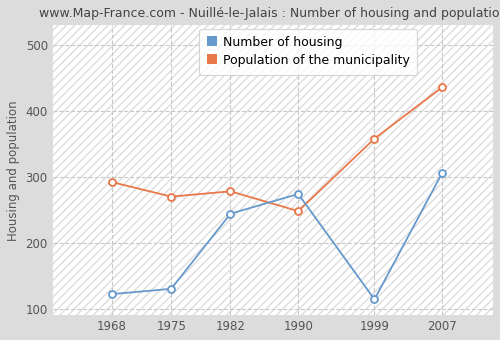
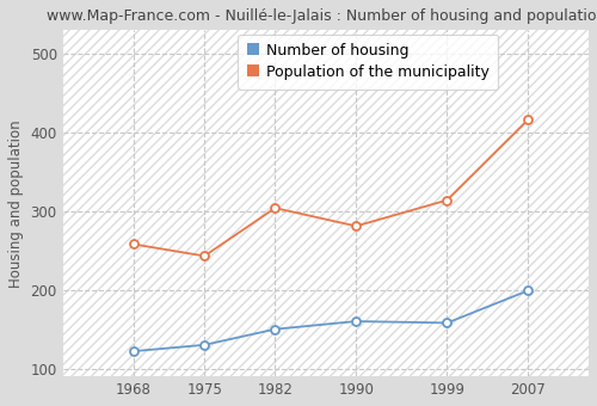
Population of the municipality/1968: 292 -> 258
Population of the municipality/1975: 270 -> 243
Number of housing/1982: 244 -> 150
Population of the municipality/1982: 278 -> 304
Number of housing/1990: 274 -> 160
Population of the municipality/1990: 248 -> 281
Number of housing/1999: 114 -> 158
Population of the municipality/1999: 358 -> 314
Number of housing/2007: 306 -> 199
Population of the municipality/2007: 436 -> 416
